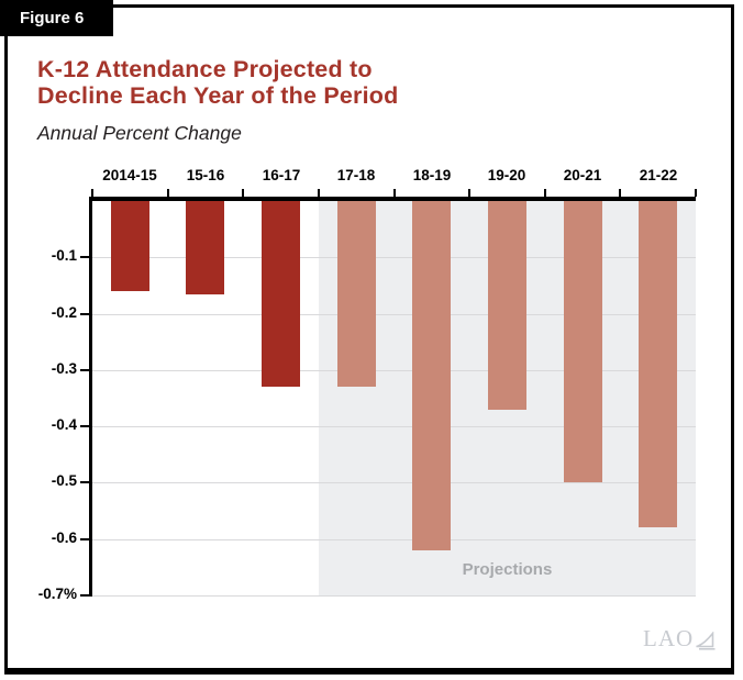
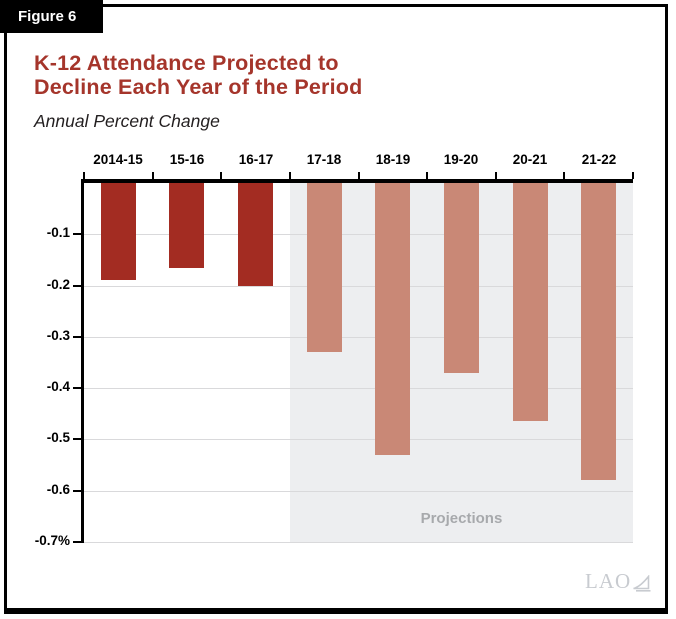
2014-15: -0.16 -> -0.19
16-17: -0.33 -> -0.20
18-19: -0.62 -> -0.53
20-21: -0.50 -> -0.47
